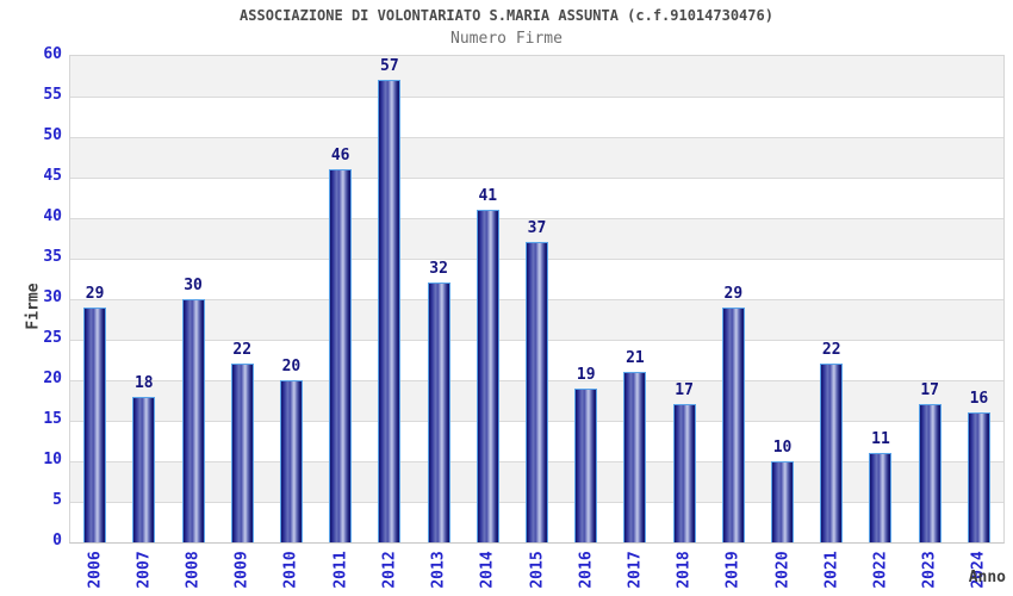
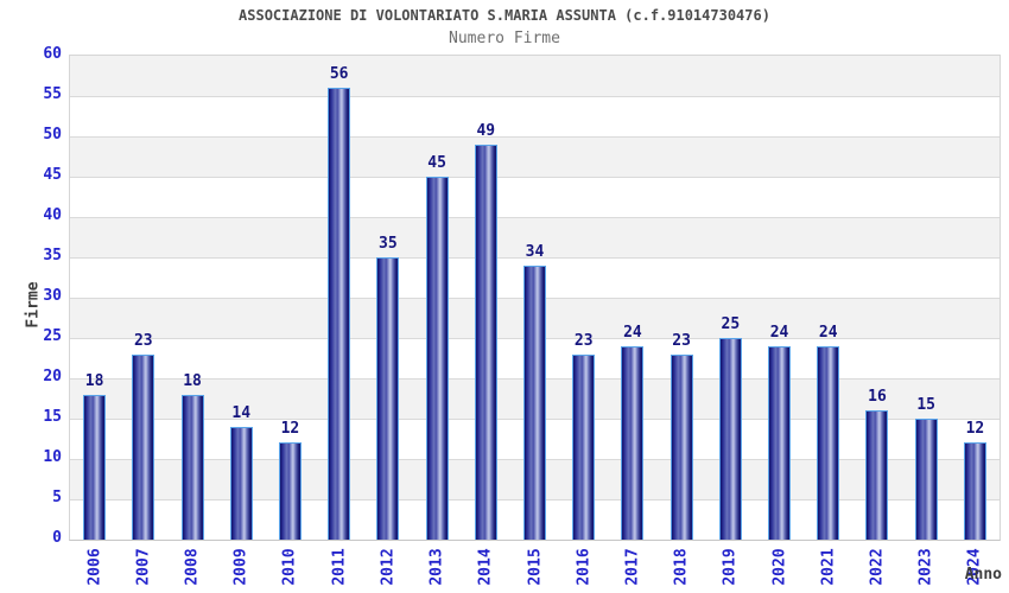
2006: 29 -> 18
2007: 18 -> 23
2008: 30 -> 18
2009: 22 -> 14
2010: 20 -> 12
2011: 46 -> 56
2012: 57 -> 35
2013: 32 -> 45
2014: 41 -> 49
2015: 37 -> 34
2016: 19 -> 23
2017: 21 -> 24
2018: 17 -> 23
2019: 29 -> 25
2020: 10 -> 24
2021: 22 -> 24
2022: 11 -> 16
2023: 17 -> 15
2024: 16 -> 12
